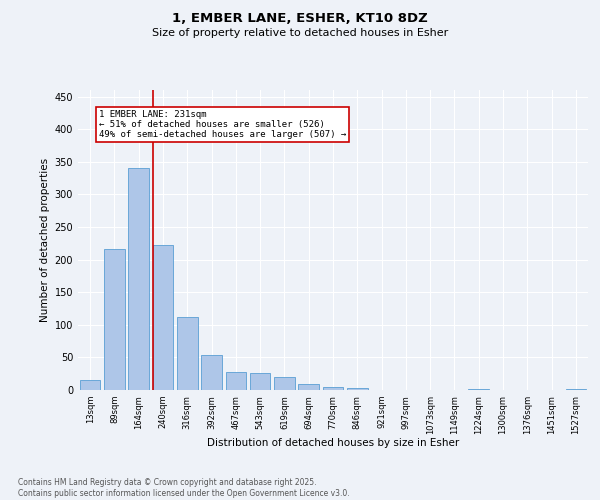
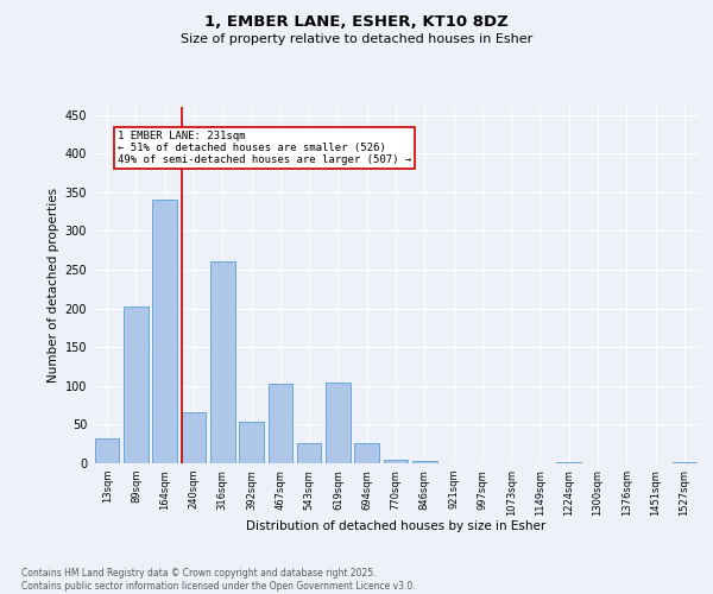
13sqm: 15 -> 32
89sqm: 216 -> 202
240sqm: 223 -> 66
316sqm: 112 -> 260
467sqm: 27 -> 102
619sqm: 20 -> 104
694sqm: 9 -> 26
